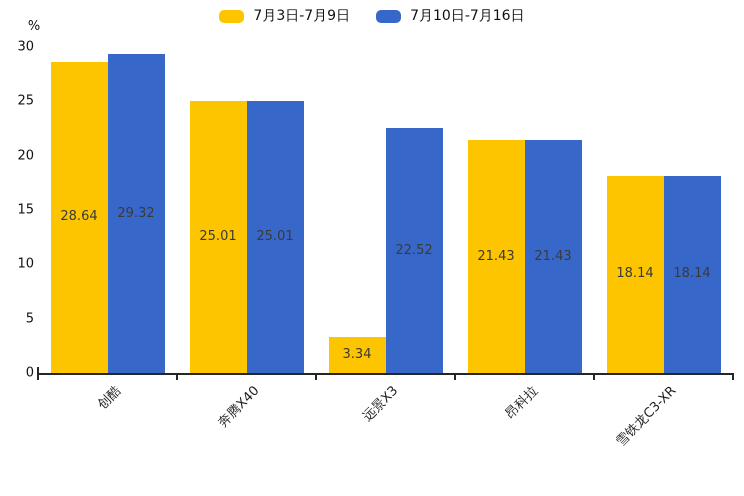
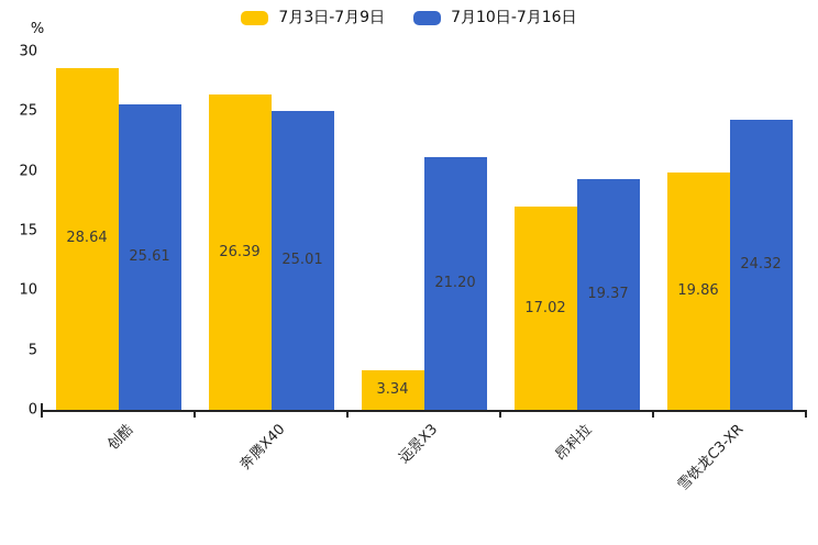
7月10日-7月16日/创酷: 29.32 -> 25.61
7月3日-7月9日/奔腾X40: 25.01 -> 26.39
7月10日-7月16日/远景X3: 22.52 -> 21.20
7月3日-7月9日/昂科拉: 21.43 -> 17.02
7月10日-7月16日/昂科拉: 21.43 -> 19.37
7月3日-7月9日/雪铁龙C3-XR: 18.14 -> 19.86
7月10日-7月16日/雪铁龙C3-XR: 18.14 -> 24.32
